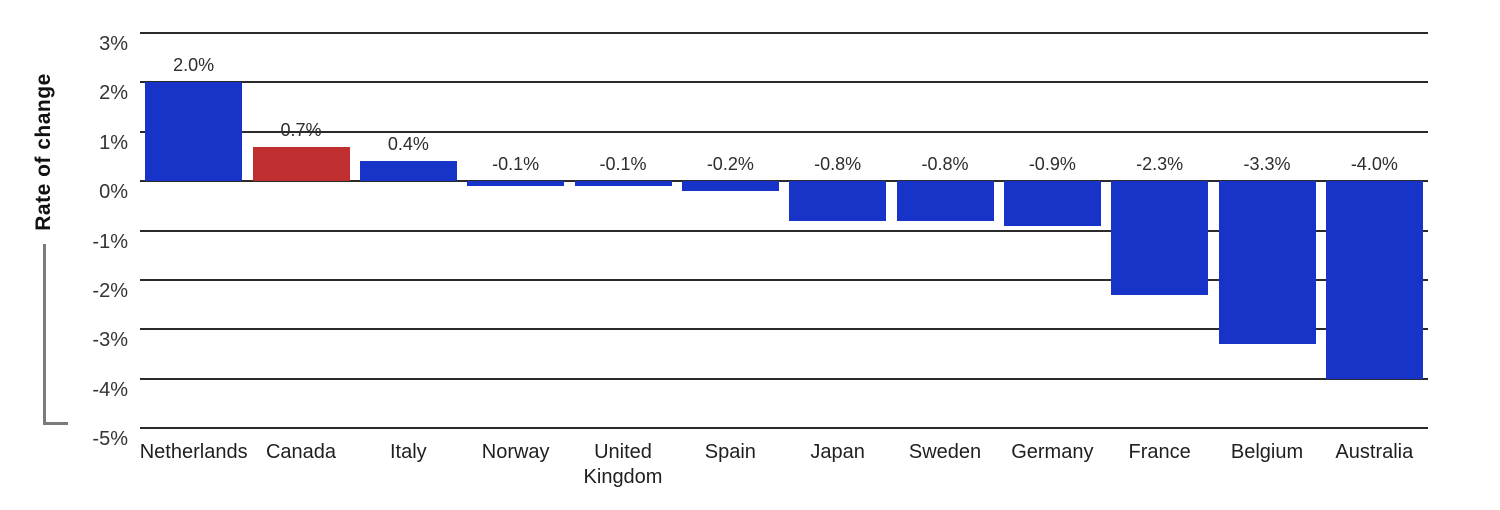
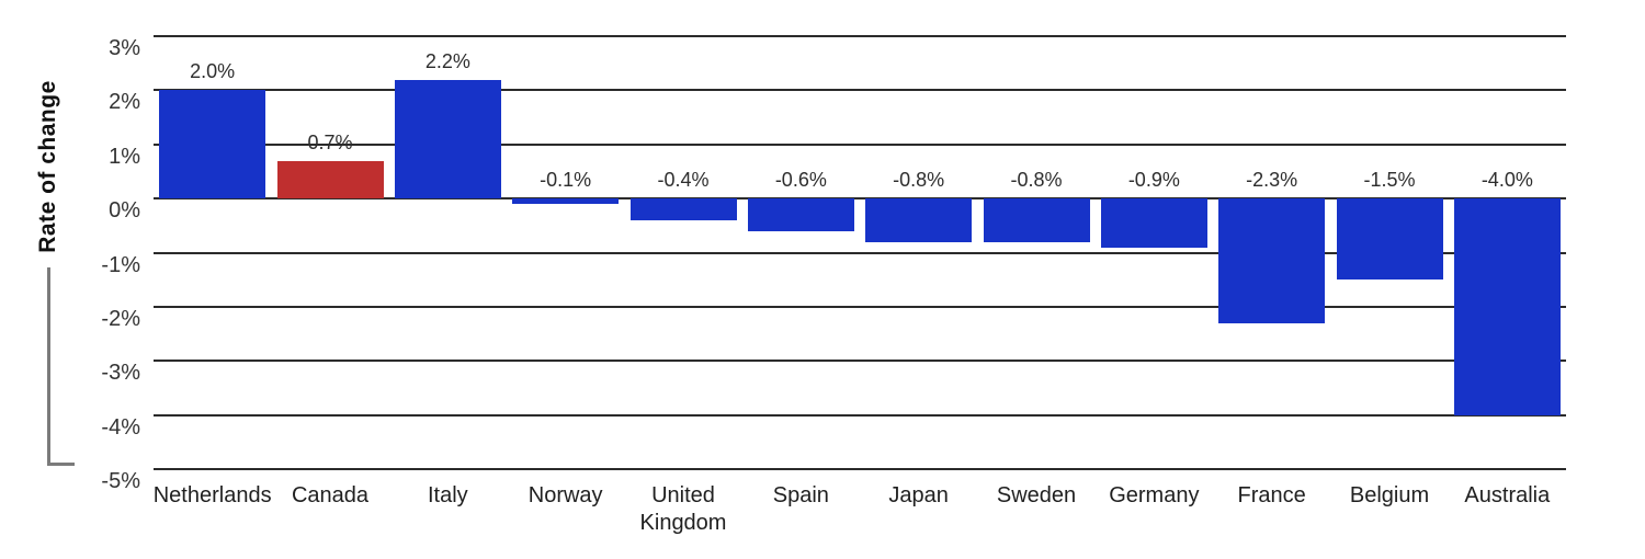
Italy: 0.4% -> 2.2%
United Kingdom: -0.1% -> -0.4%
Spain: -0.2% -> -0.6%
Belgium: -3.3% -> -1.5%
